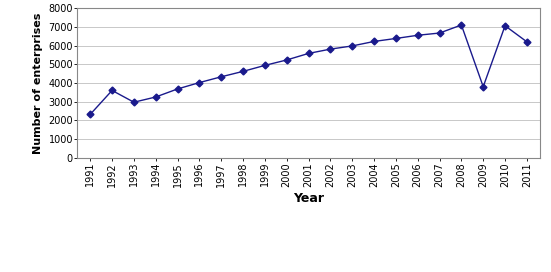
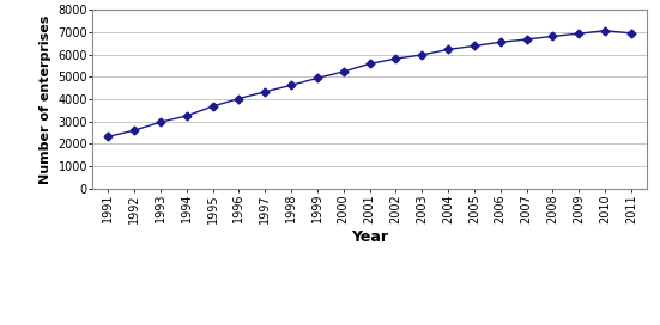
1992: 3600 -> 2600
2008: 7100 -> 6800
2009: 3800 -> 6900
2011: 6200 -> 7000
